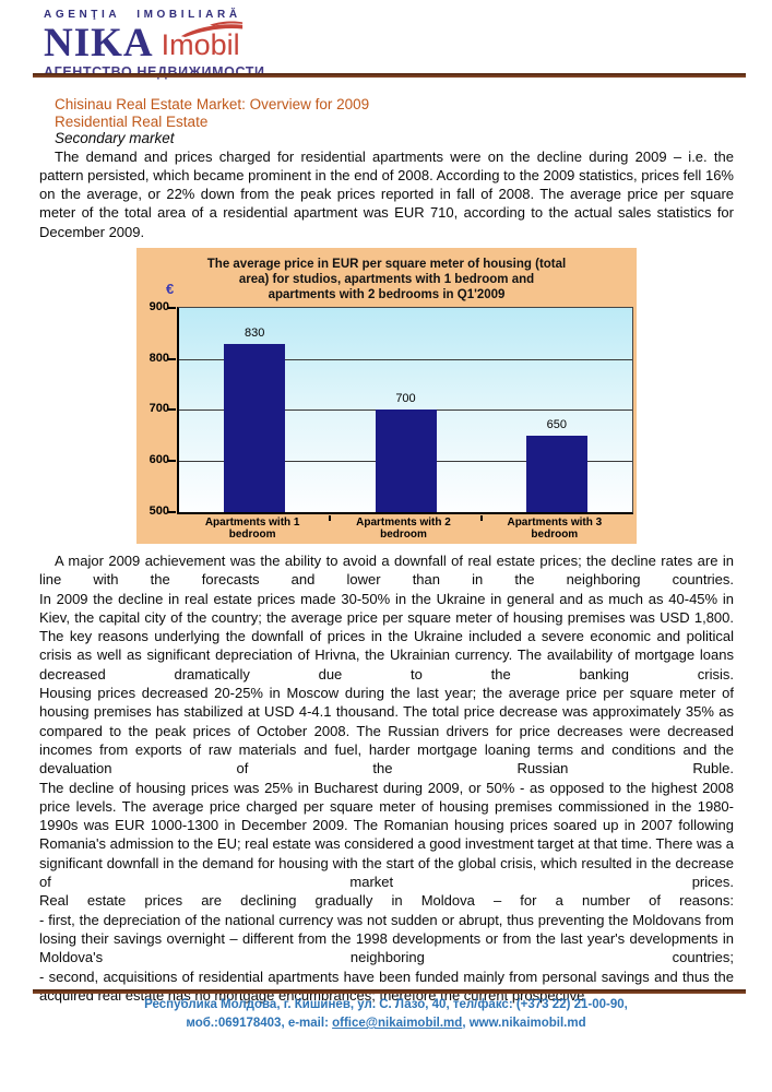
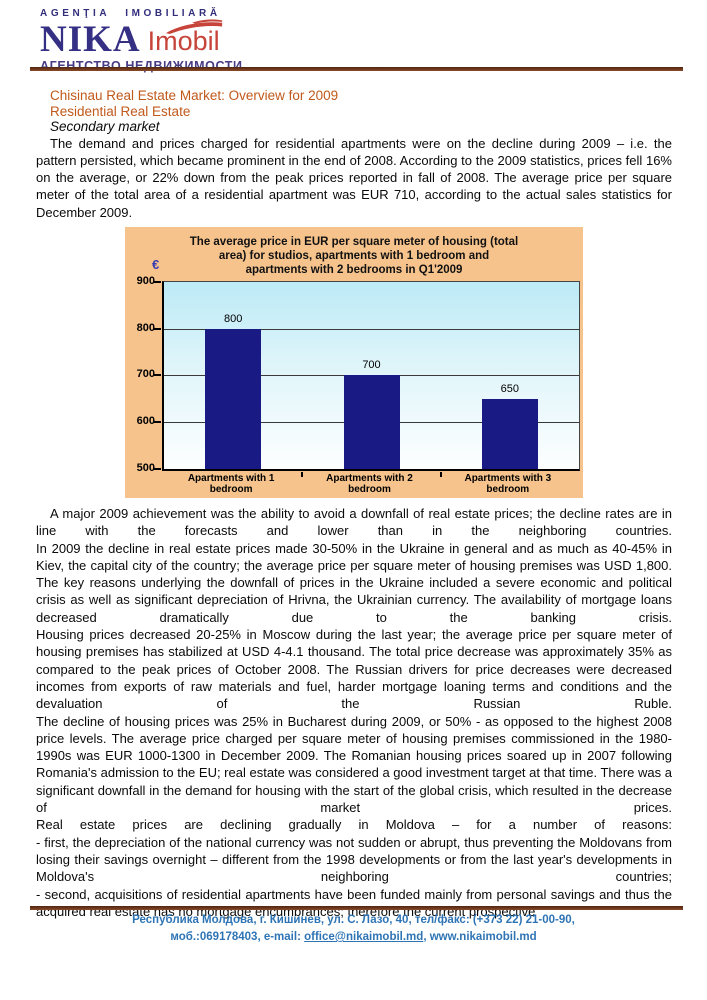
Apartments with 1 bedroom: 830 -> 800
